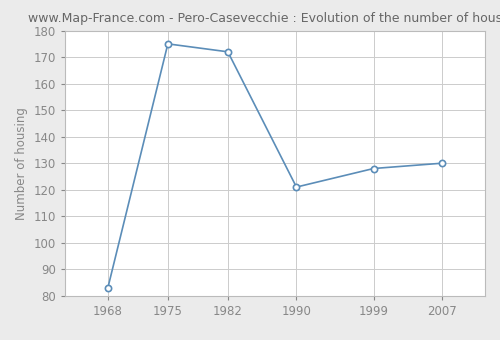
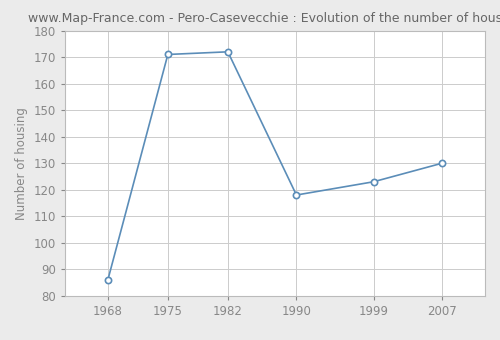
1968: 83 -> 86
1975: 175 -> 171
1990: 121 -> 118
1999: 128 -> 123
